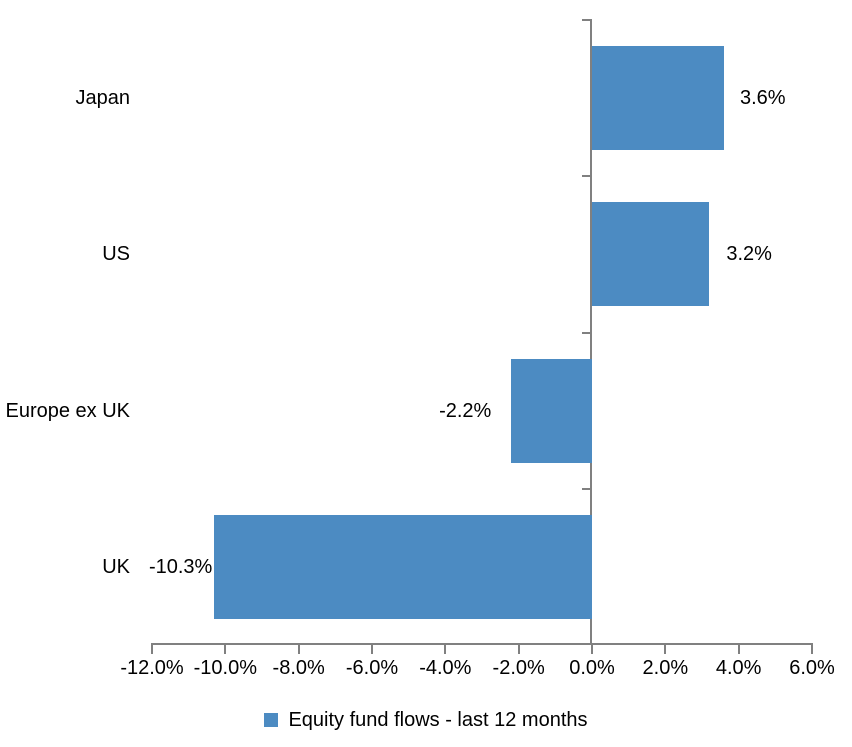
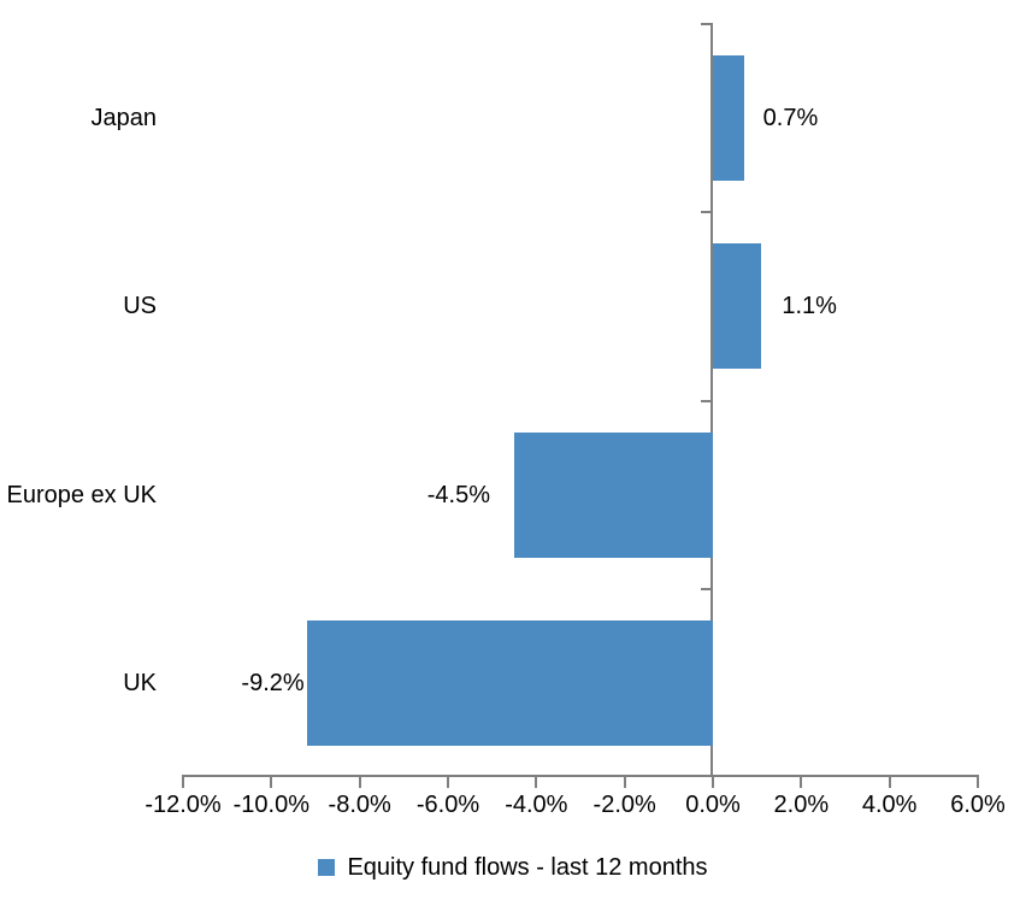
Japan: 3.6% -> 0.7%
US: 3.2% -> 1.1%
Europe ex UK: -2.2% -> -4.5%
UK: -10.3% -> -9.2%
